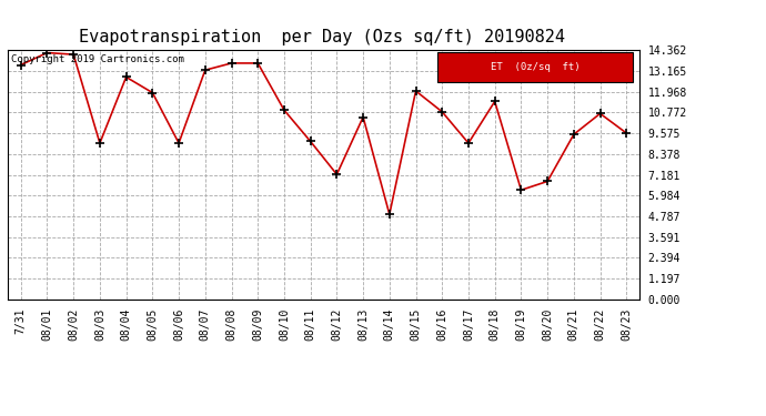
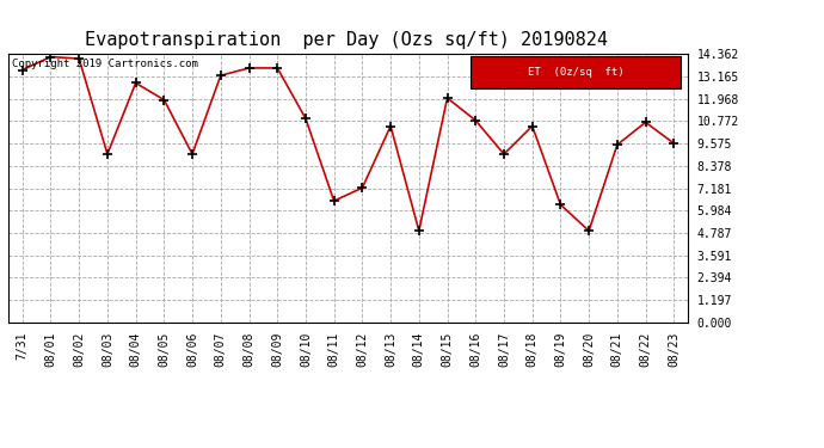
08/11: 9.1 -> 6.5
08/18: 11.4 -> 10.5
08/20: 6.8 -> 4.9
